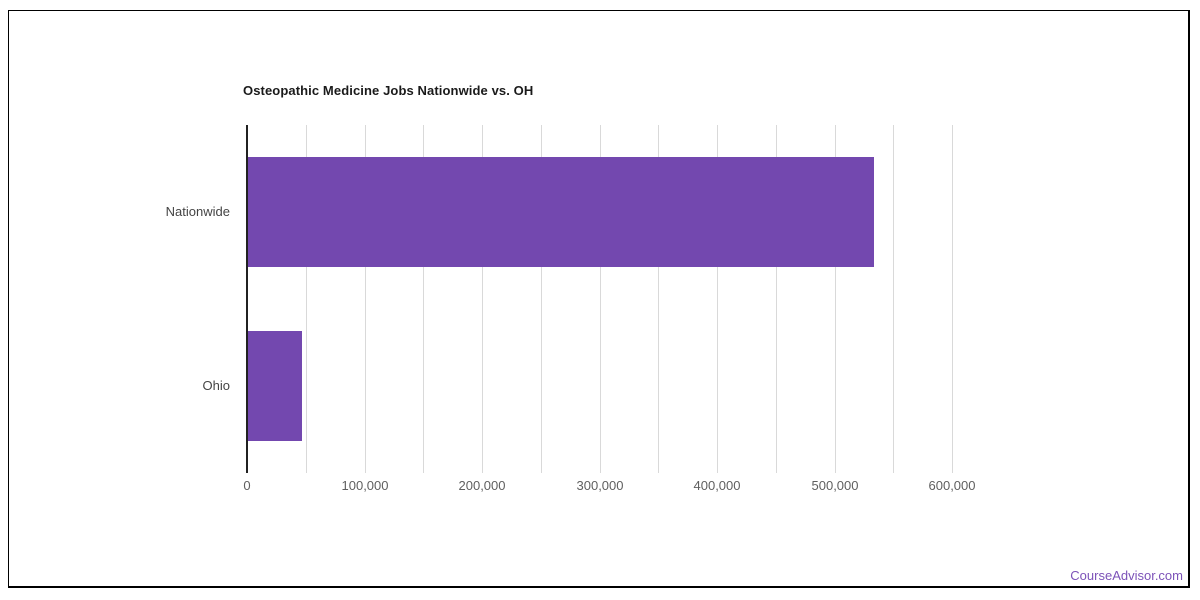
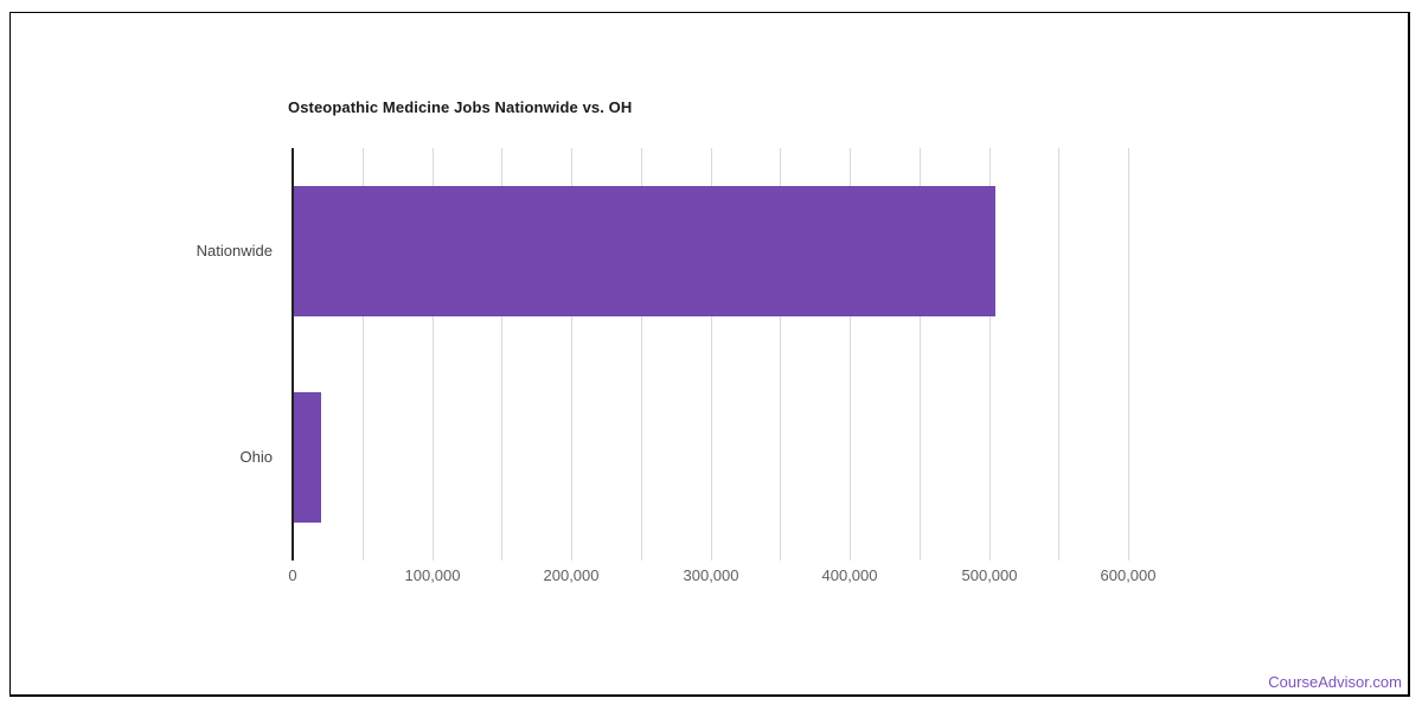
Nationwide: 533000 -> 504000
Ohio: 46000 -> 20000
